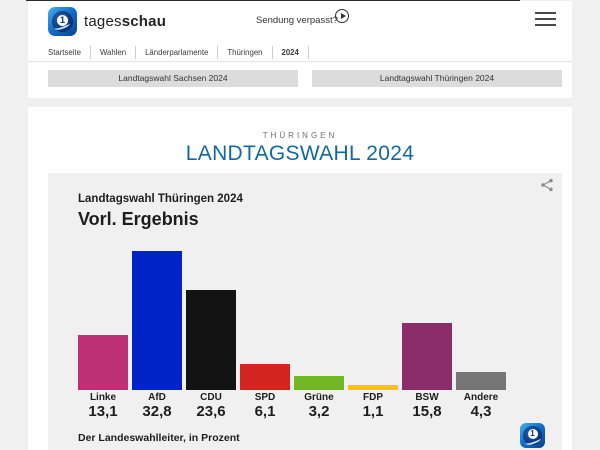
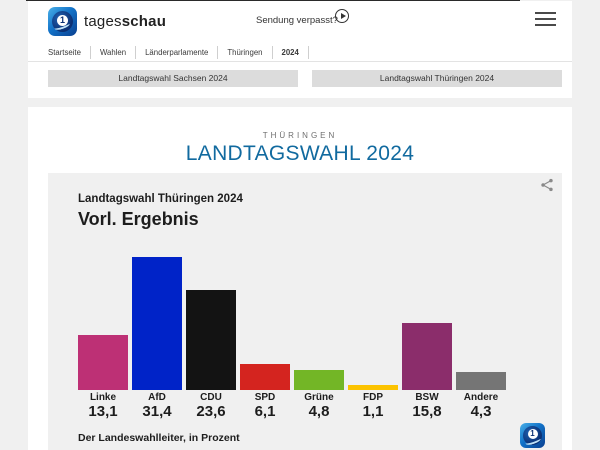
AfD: 32,8 -> 31,4
Grüne: 3,2 -> 4,8
